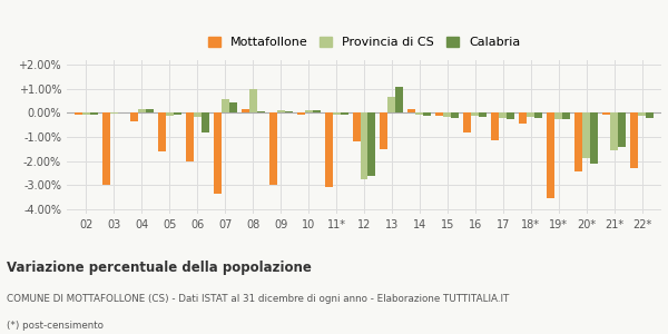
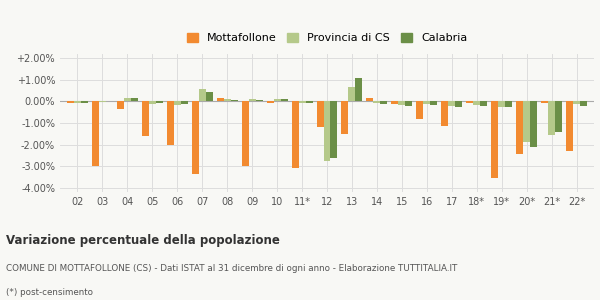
Calabria/06: -0.80% -> -0.13%
Provincia di CS/08: 1.00% -> 0.12%
Mottafollone/18*: -0.45% -> -0.05%
